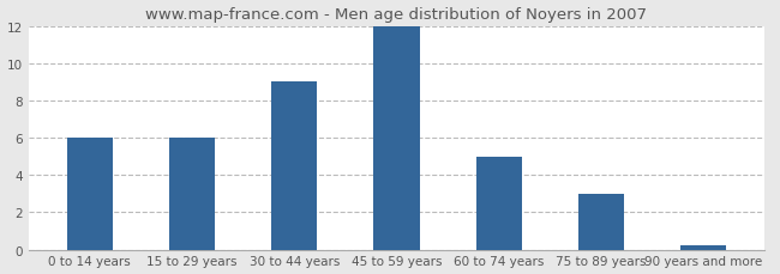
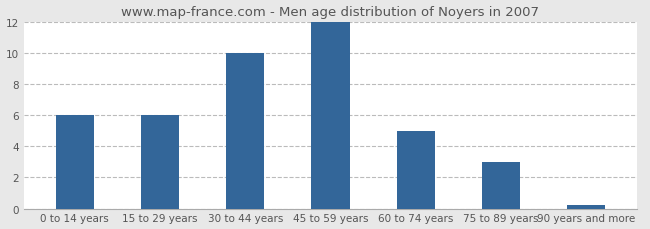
30 to 44 years: 9.0 -> 10.0
